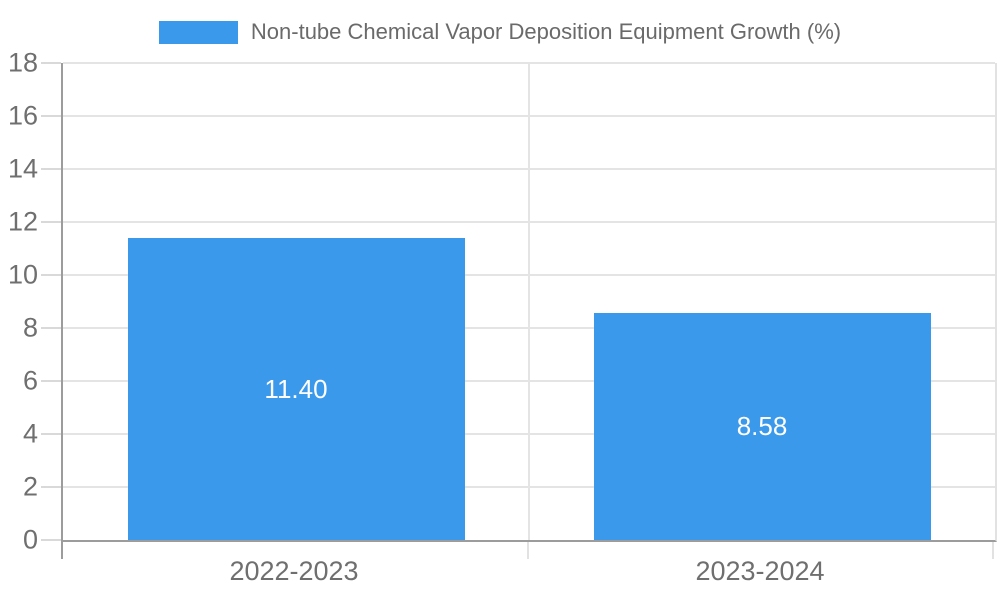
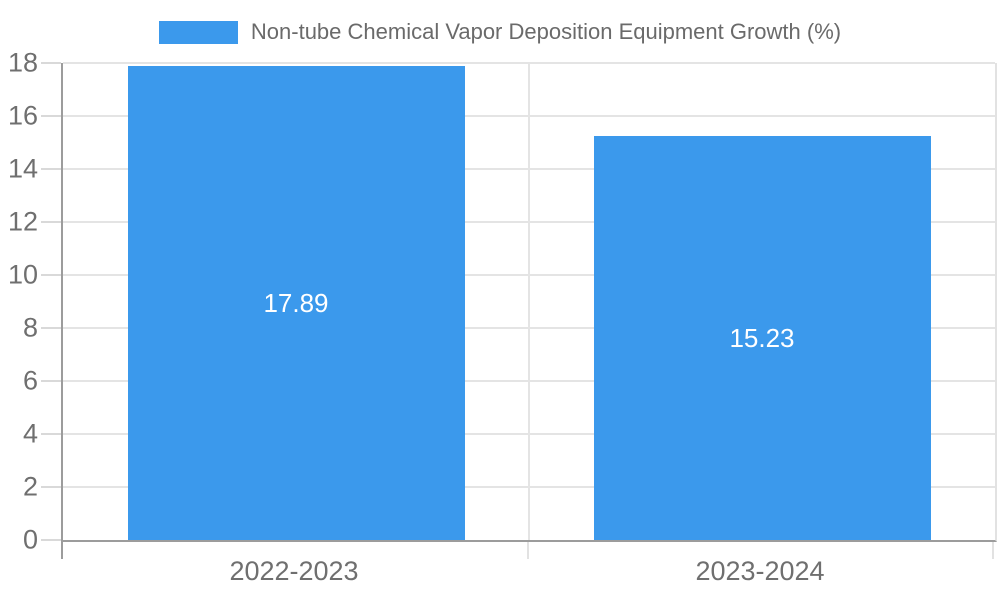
2022-2023: 11.40 -> 17.89
2023-2024: 8.58 -> 15.23
